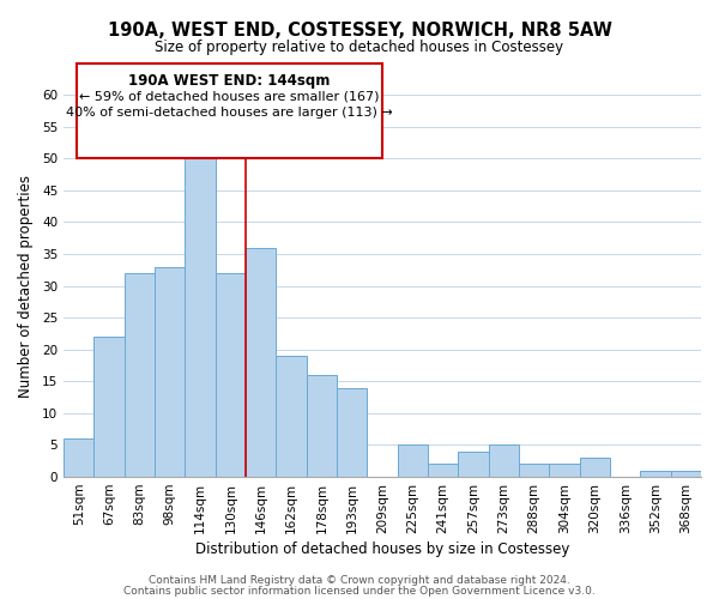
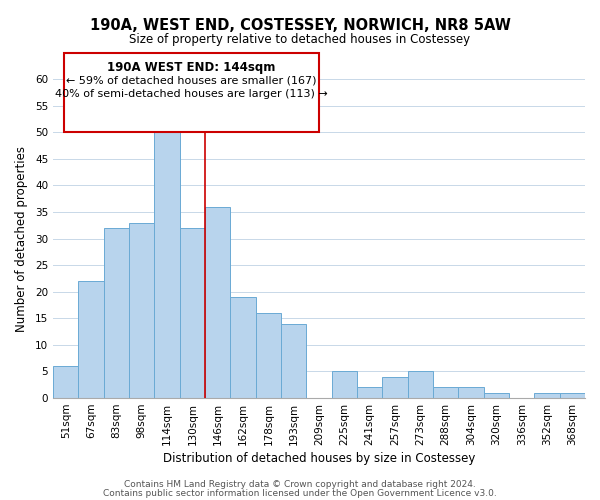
320sqm: 3 -> 1
